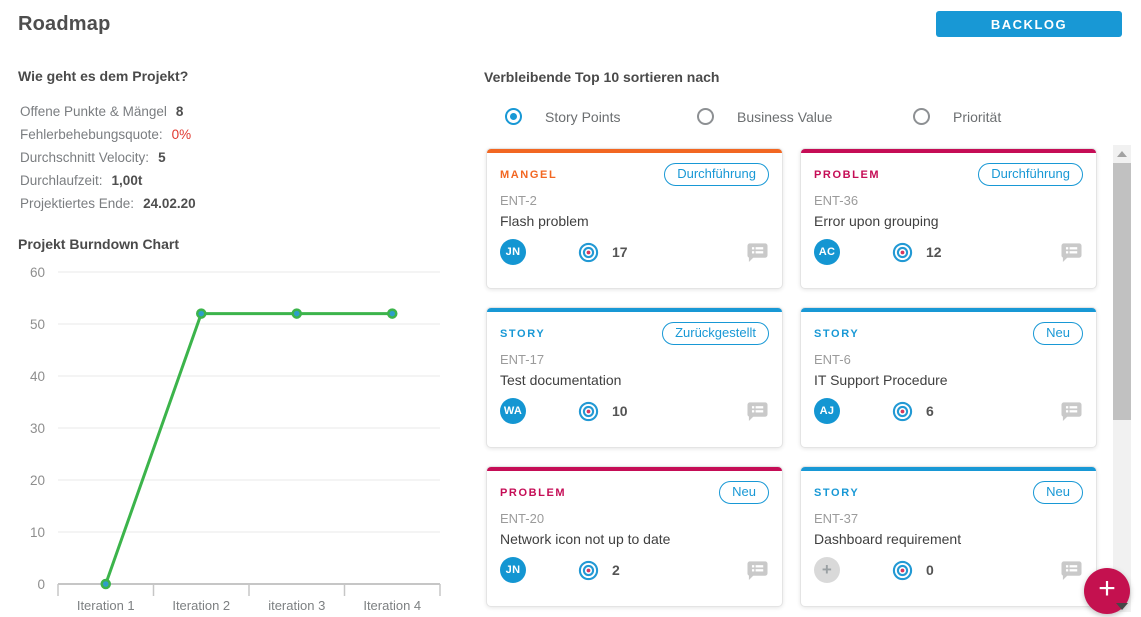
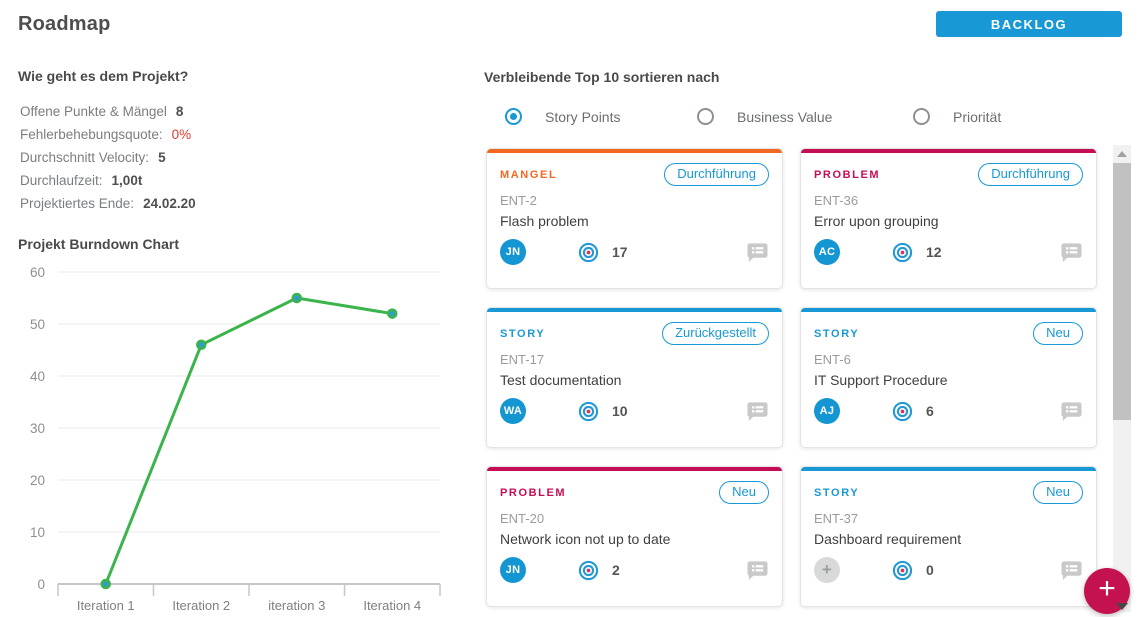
Iteration 2: 52 -> 46
iteration 3: 52 -> 55
